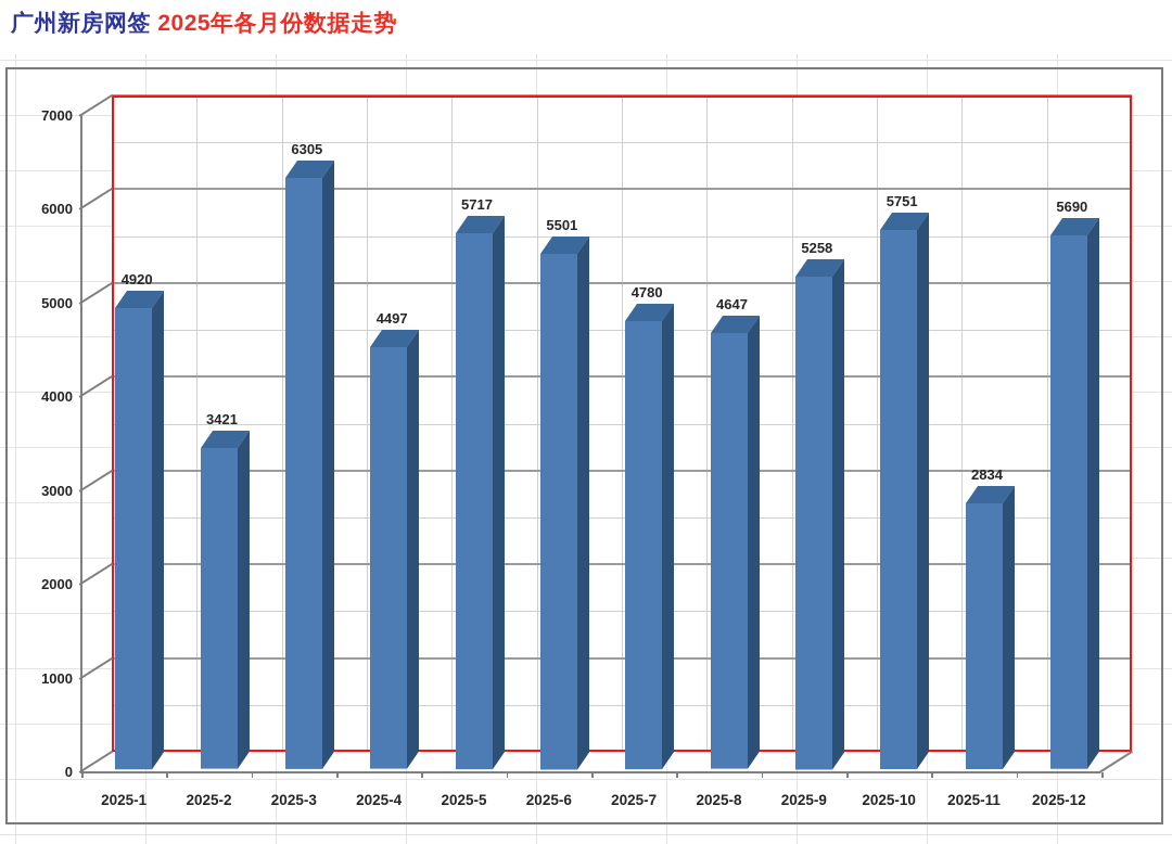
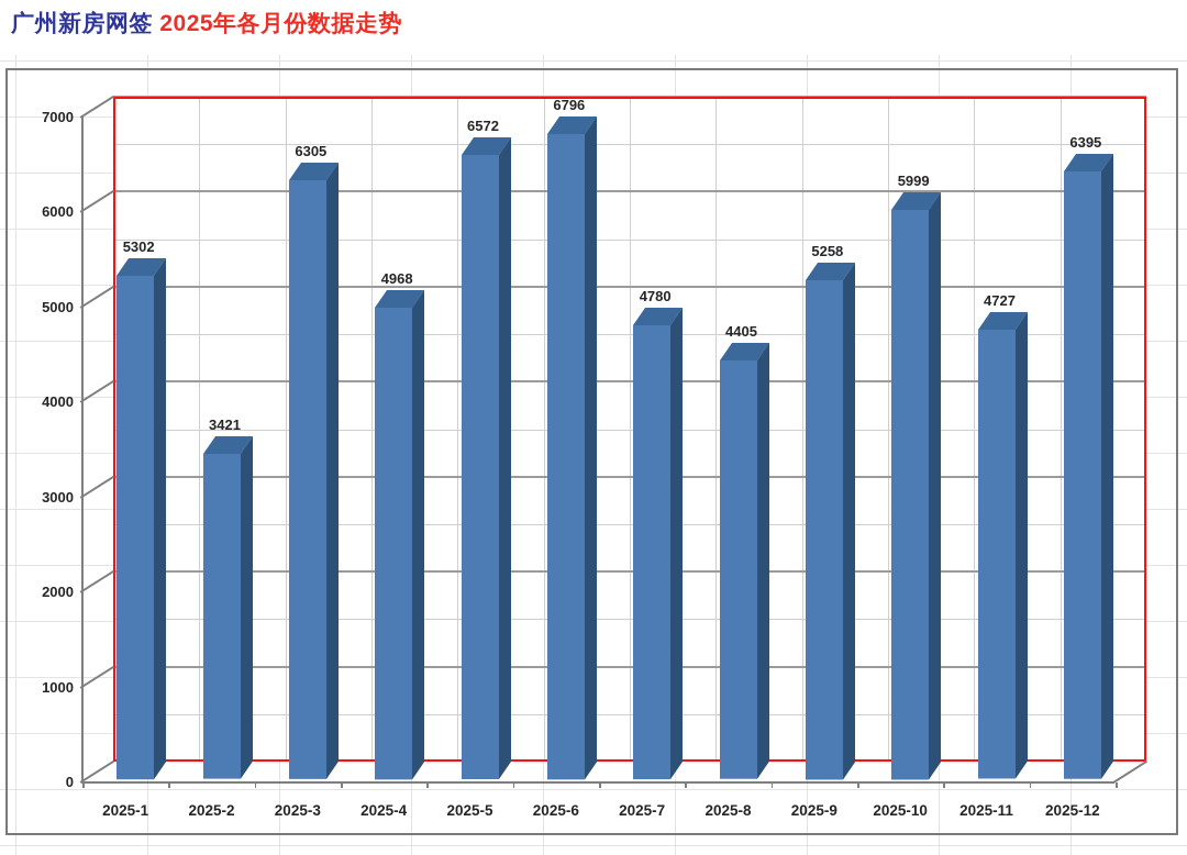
2025-1: 4920 -> 5302
2025-4: 4497 -> 4968
2025-5: 5717 -> 6572
2025-6: 5501 -> 6796
2025-8: 4647 -> 4405
2025-10: 5751 -> 5999
2025-11: 2834 -> 4727
2025-12: 5690 -> 6395
